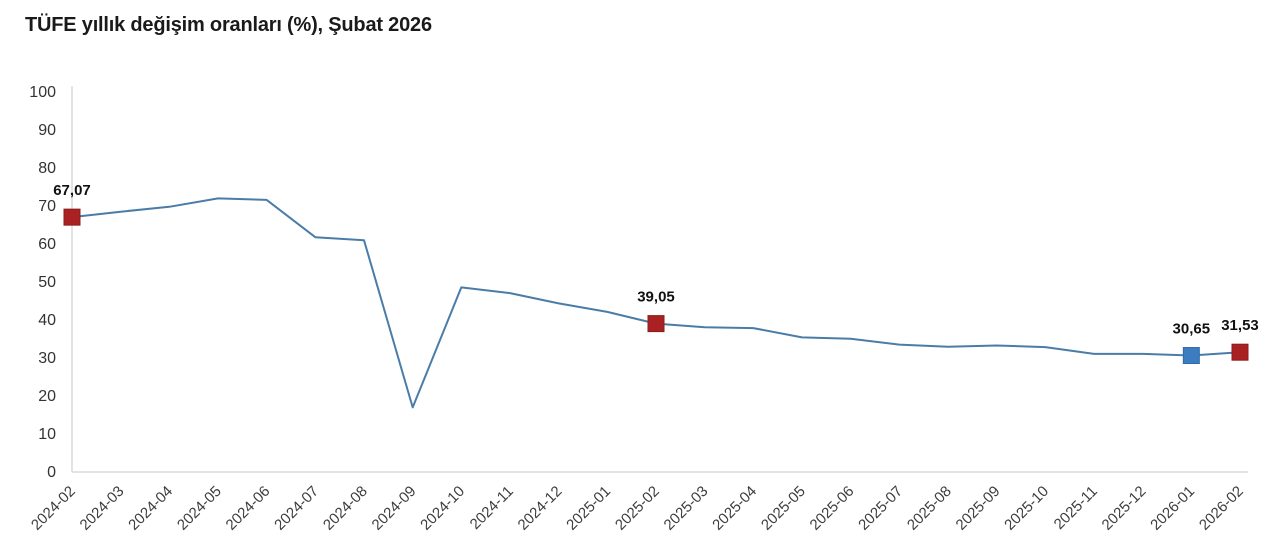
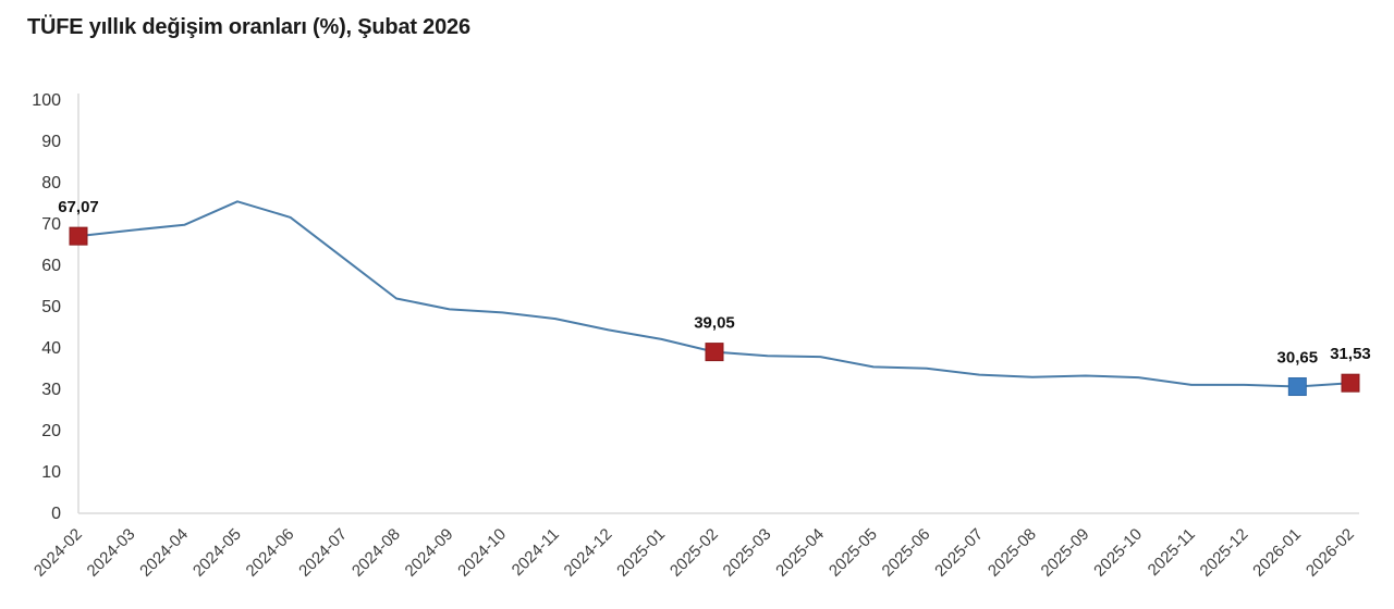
2024-05: 72 -> 75
2024-08: 61 -> 52
2024-09: 17 -> 49
